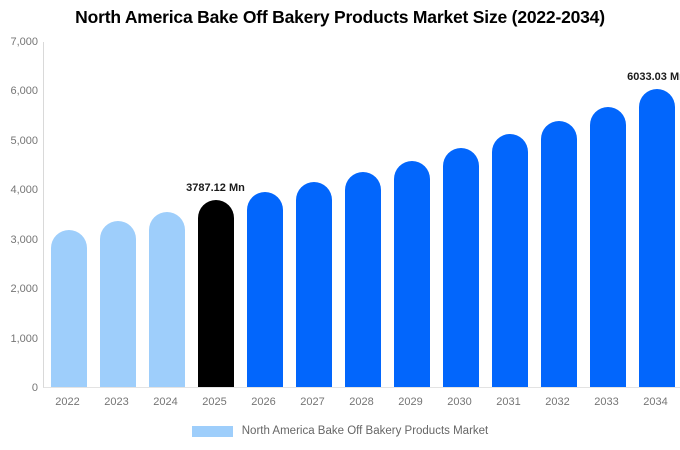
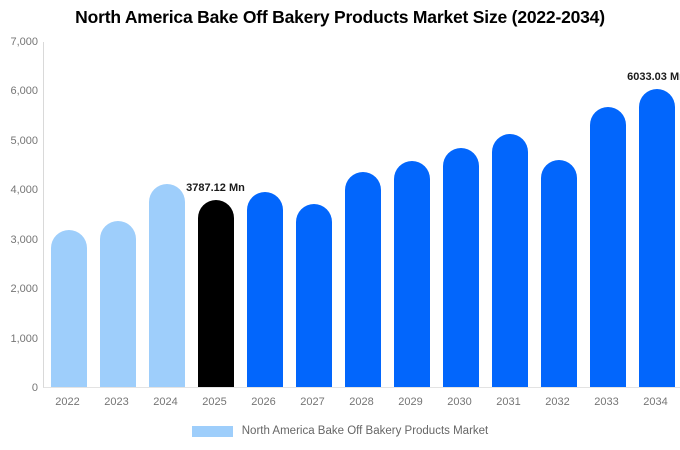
2024: 3500 -> 4100
2027: 4200 -> 3700
2032: 5400 -> 4600
